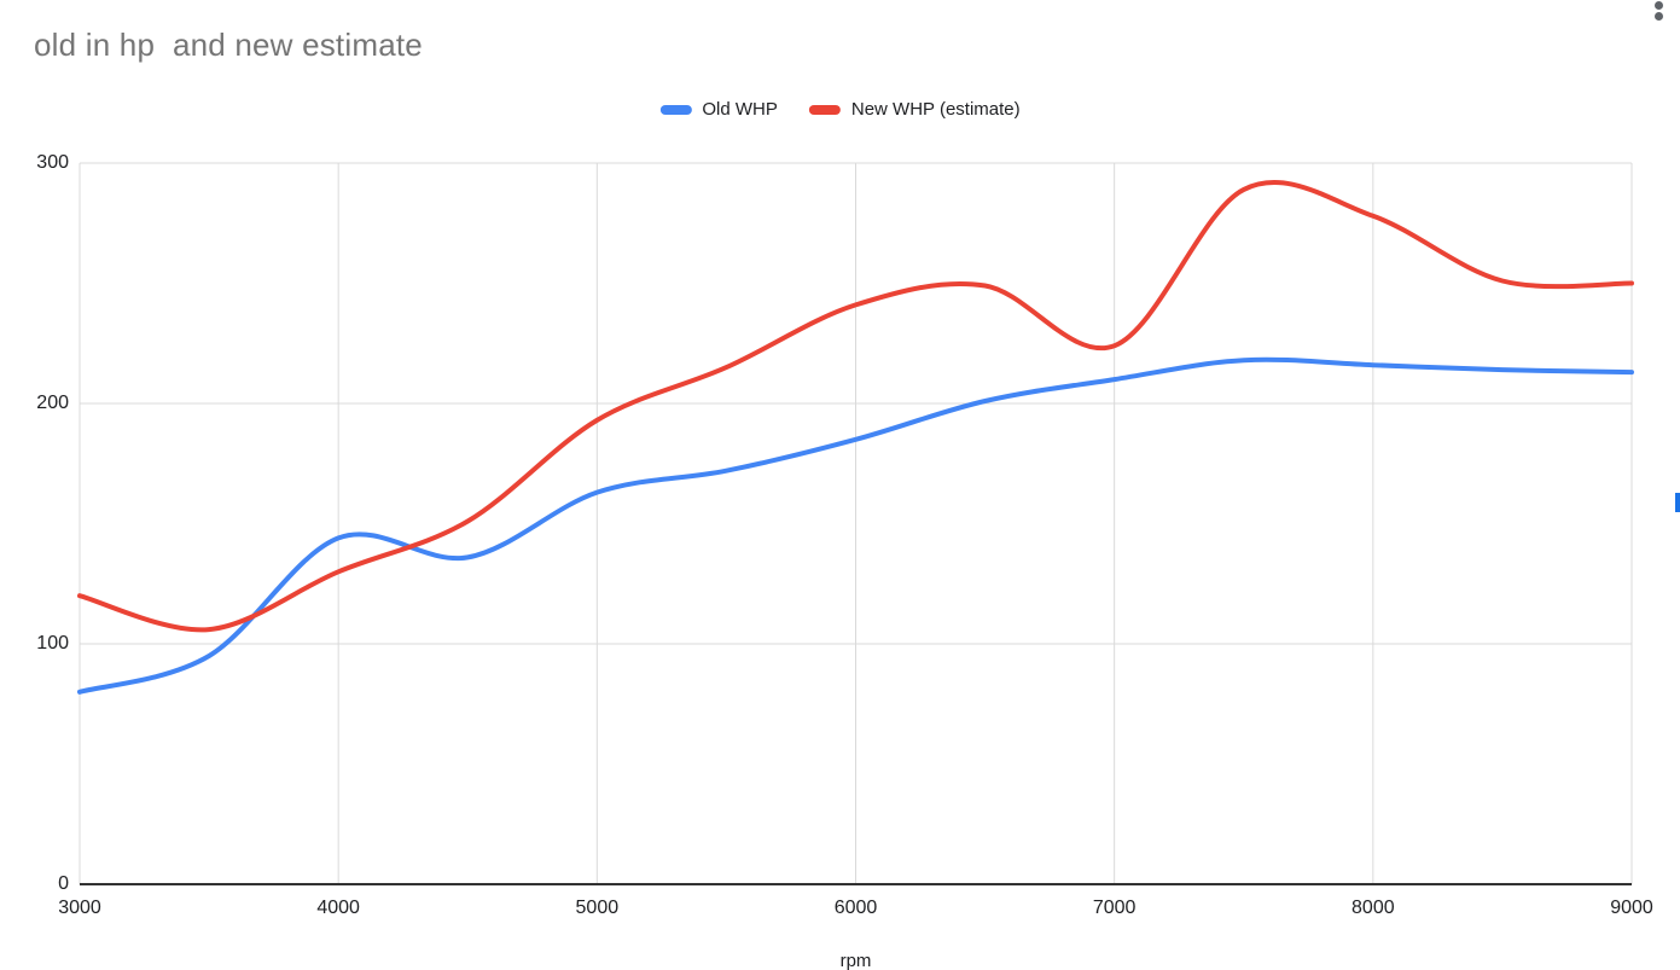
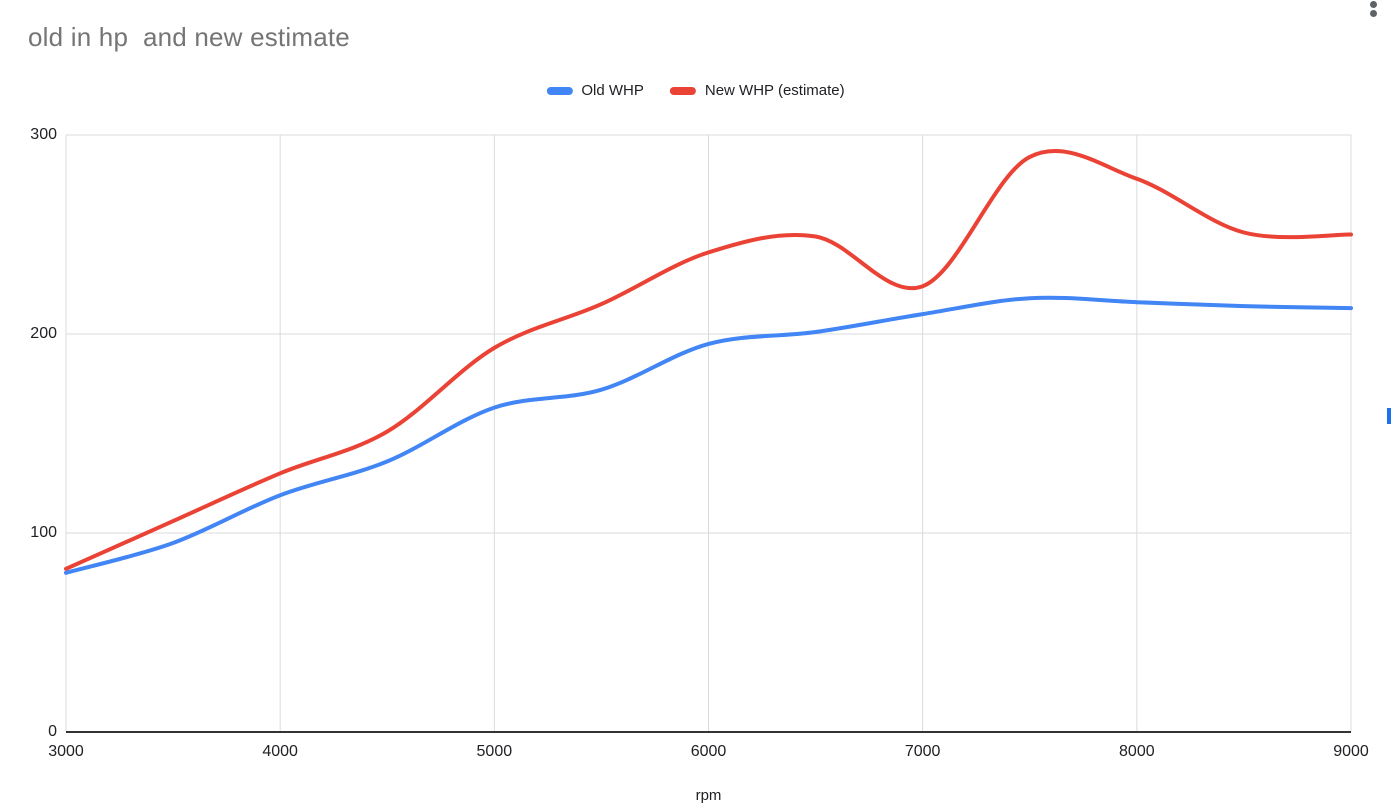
New WHP (estimate)/3000: 120 -> 82
Old WHP/4000: 144 -> 119
Old WHP/6000: 185 -> 195
